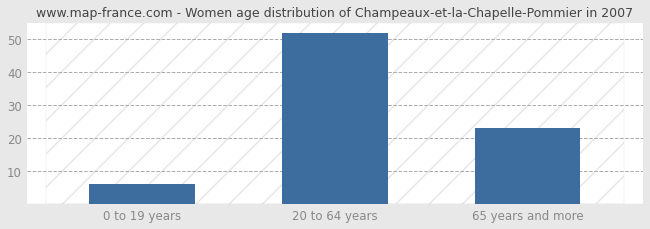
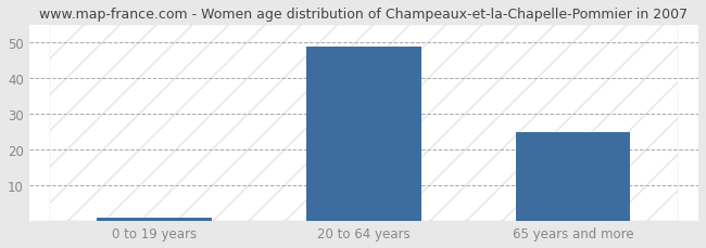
0 to 19 years: 6 -> 1
20 to 64 years: 52 -> 49
65 years and more: 23 -> 25
